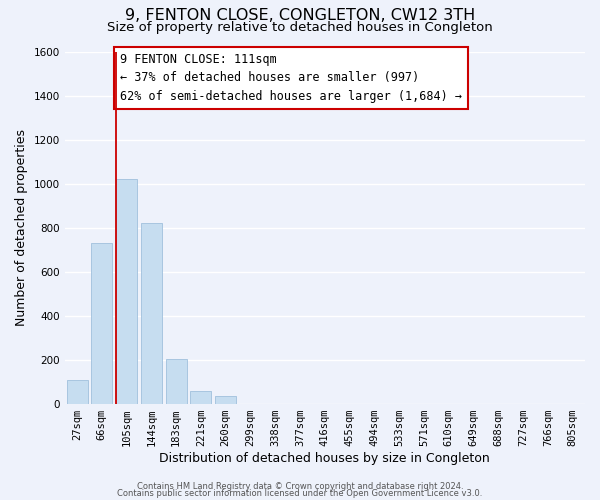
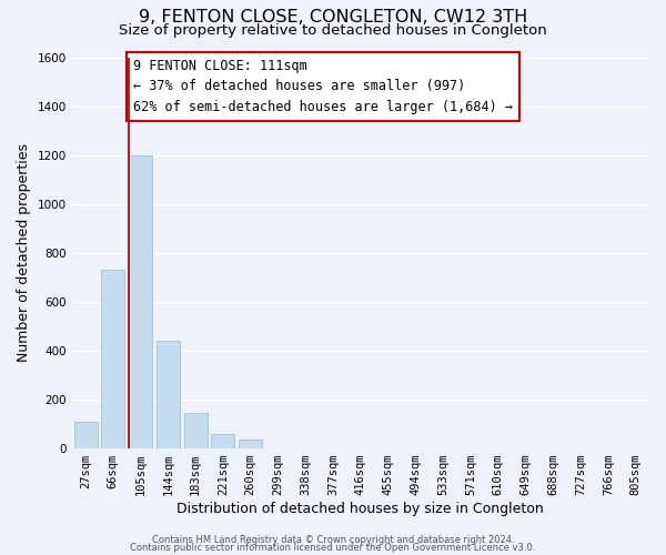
105sqm: 1020 -> 1200
144sqm: 820 -> 440
183sqm: 205 -> 145
